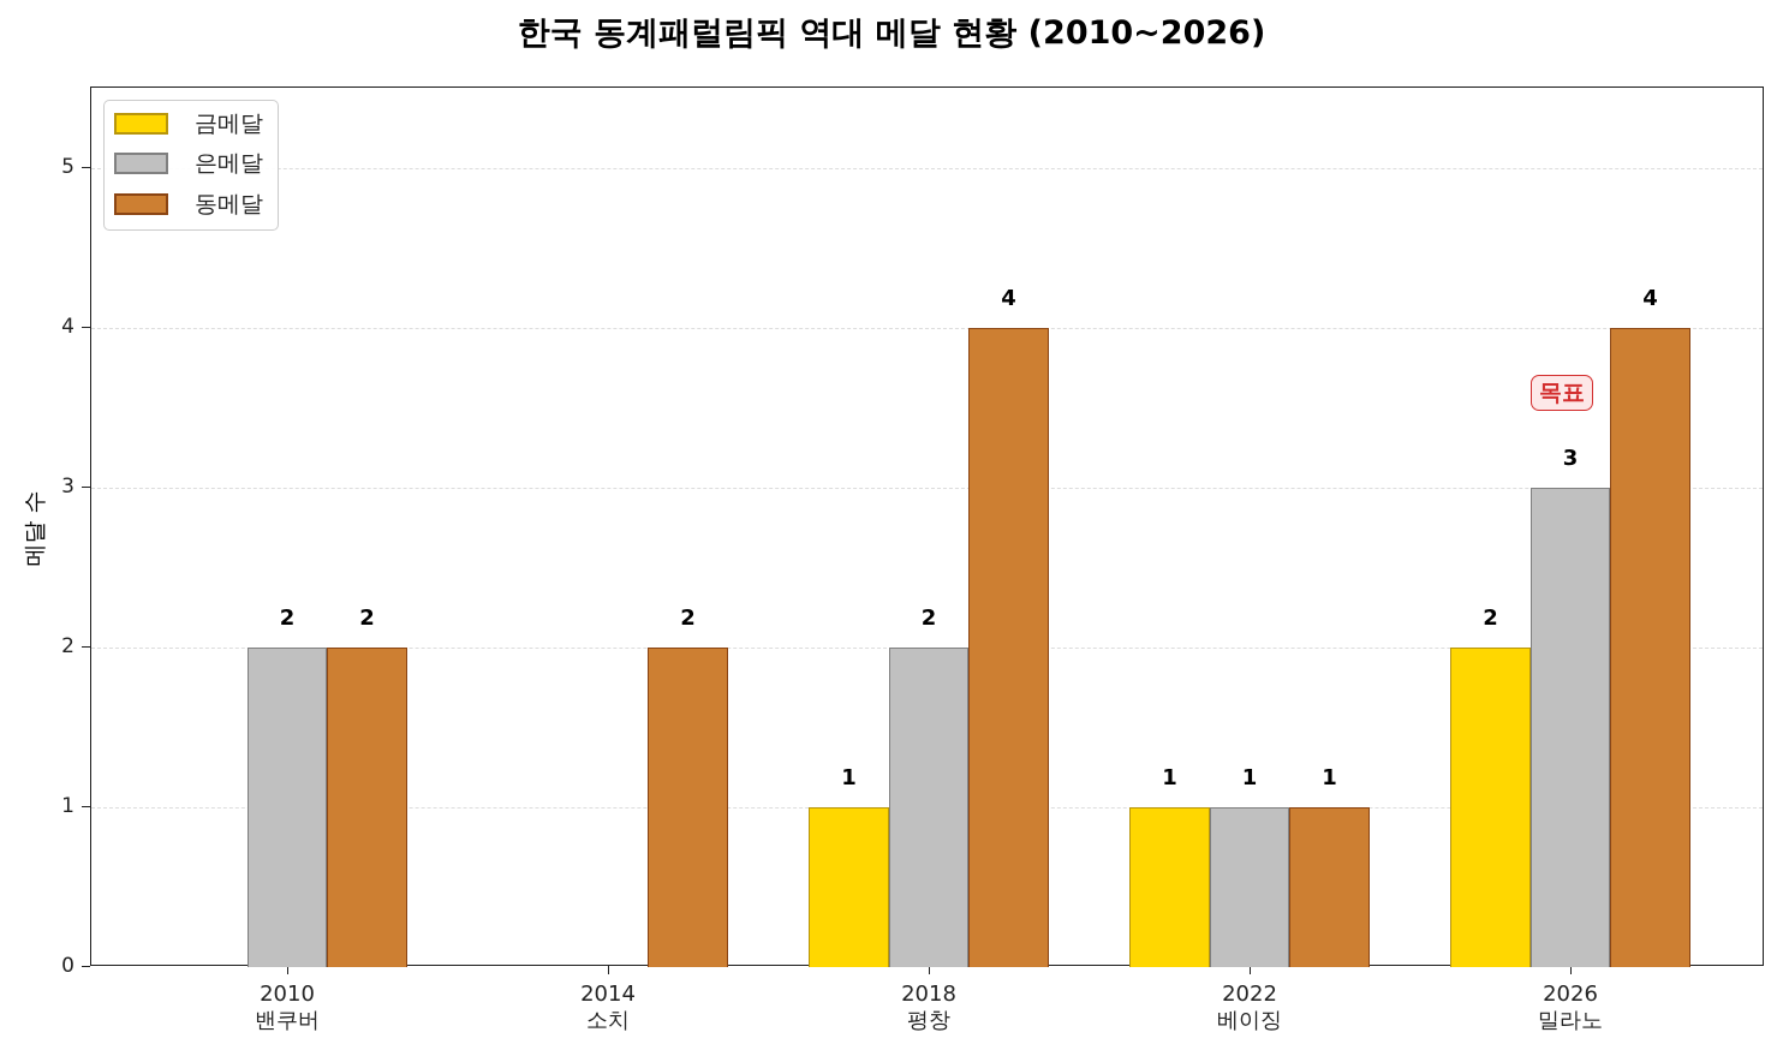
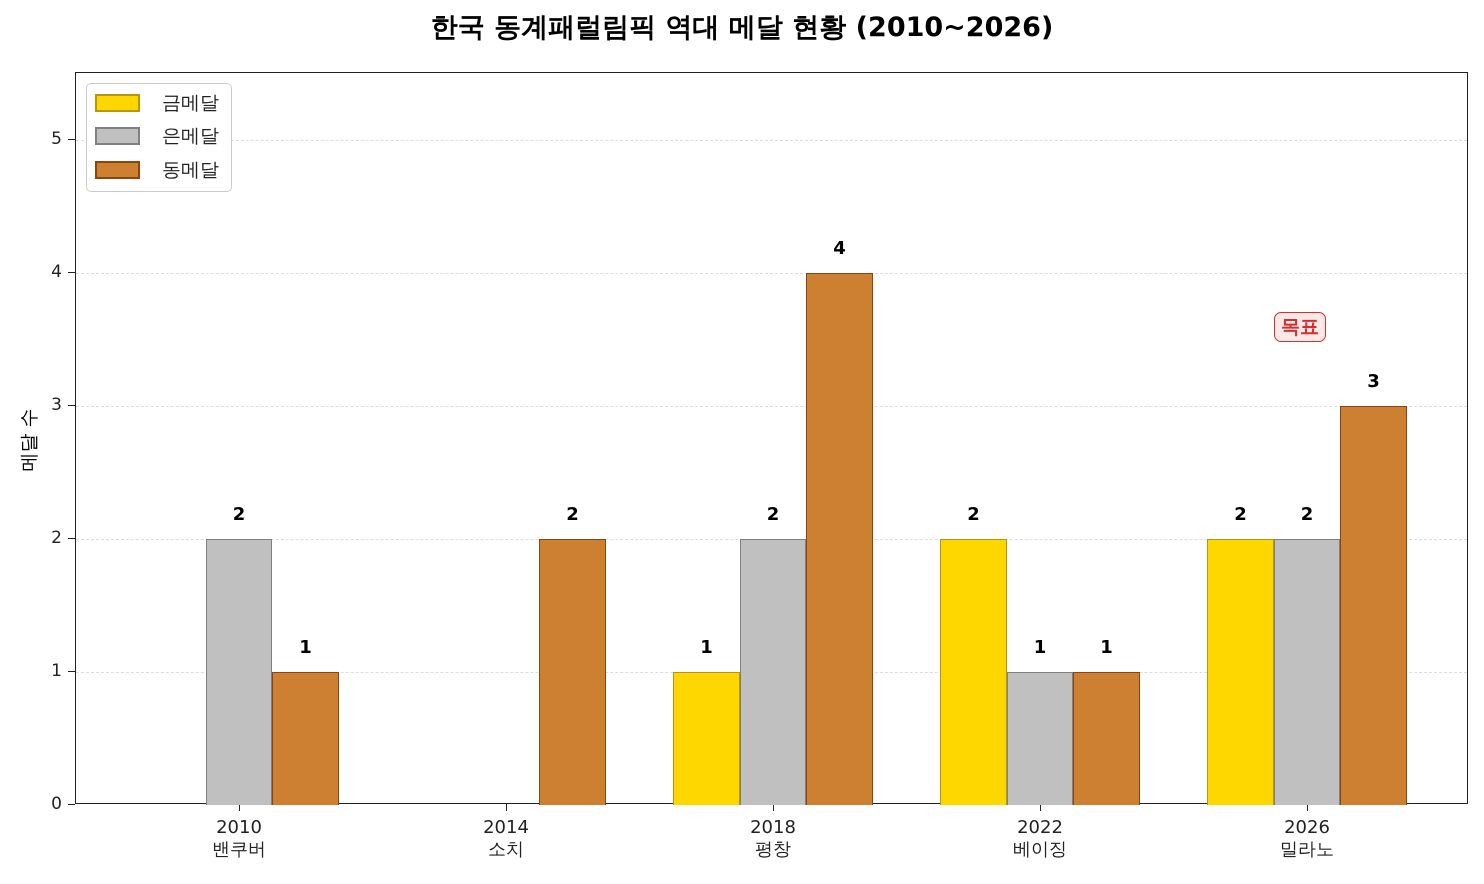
동메달/2010 밴쿠버: 2 -> 1
금메달/2022 베이징: 1 -> 2
은메달/2026 밀라노: 3 -> 2
동메달/2026 밀라노: 4 -> 3
